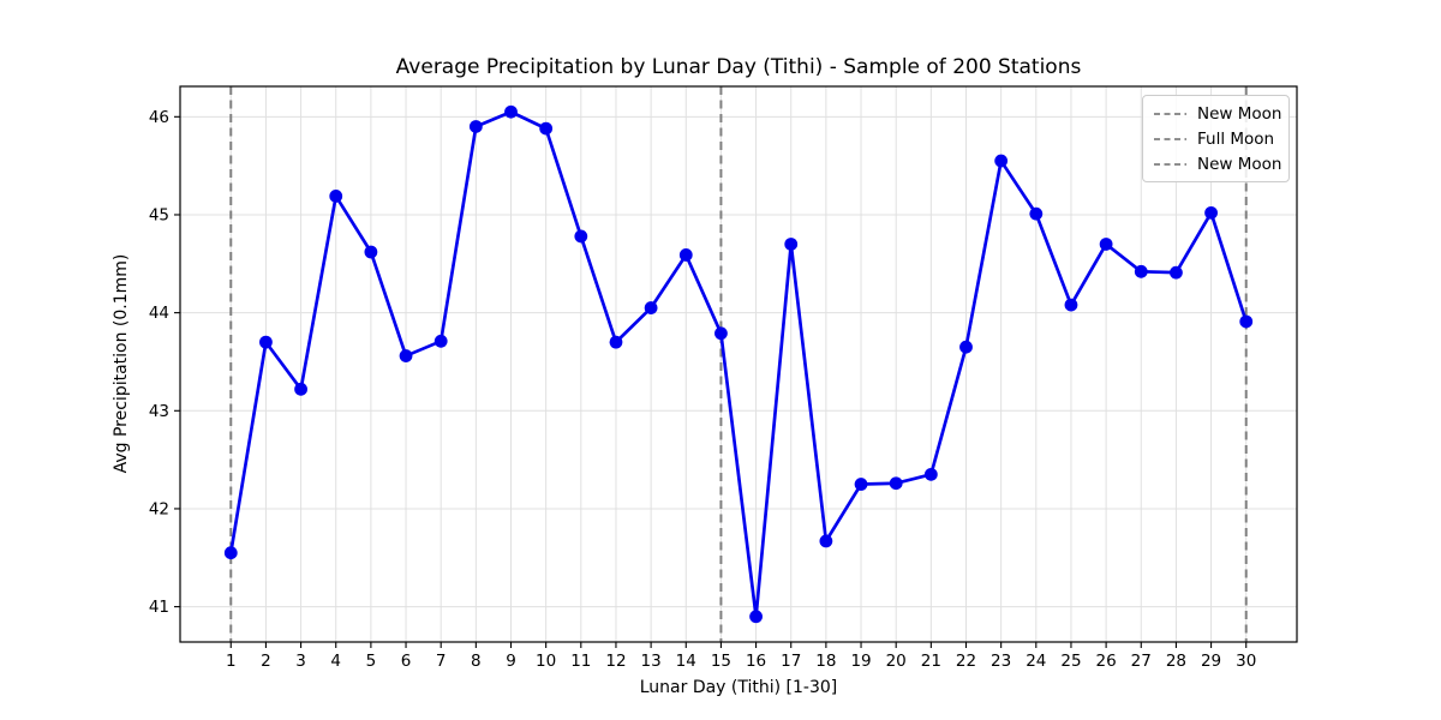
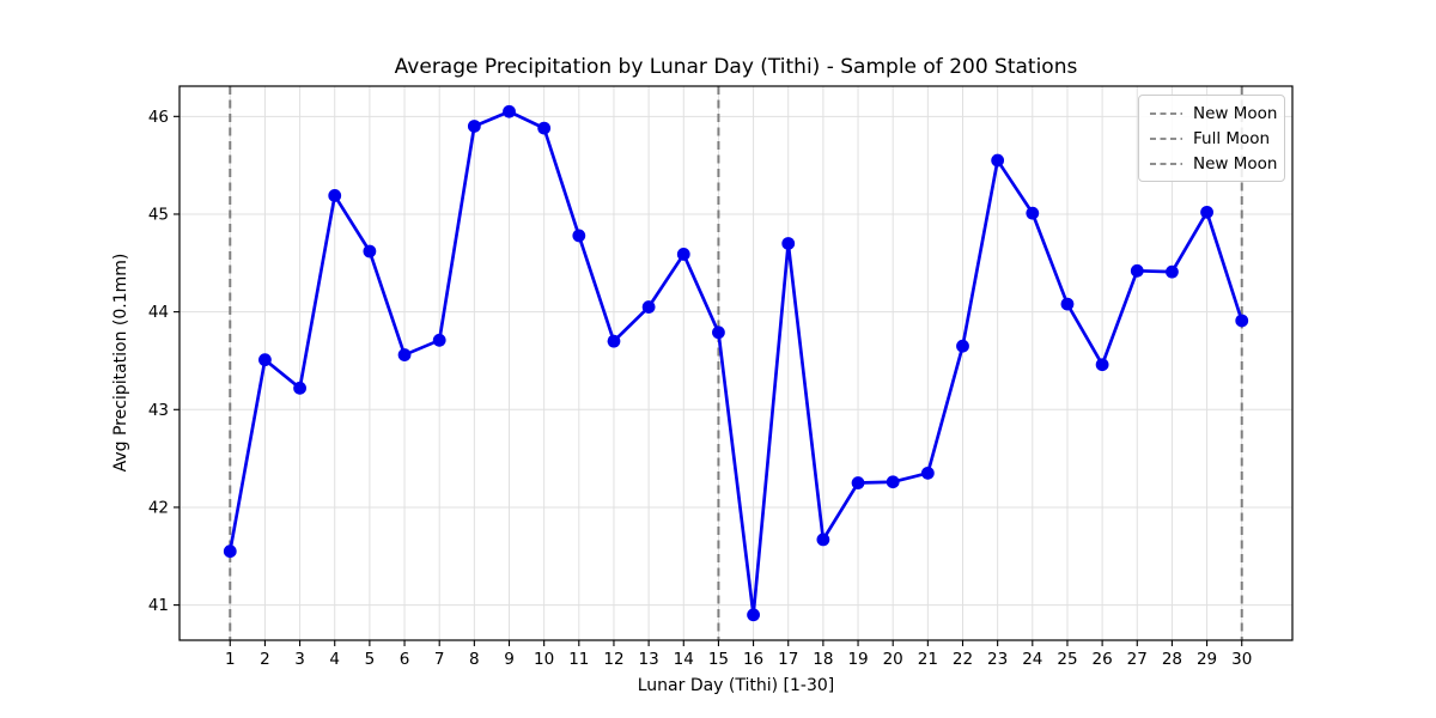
2: 43.7 -> 43.5
26: 44.7 -> 43.5
